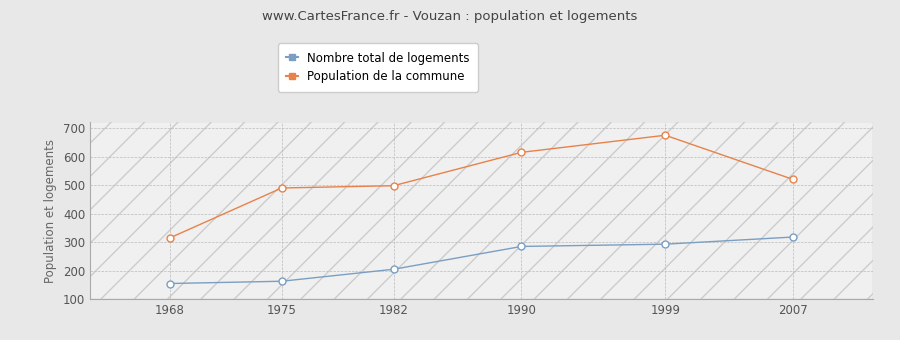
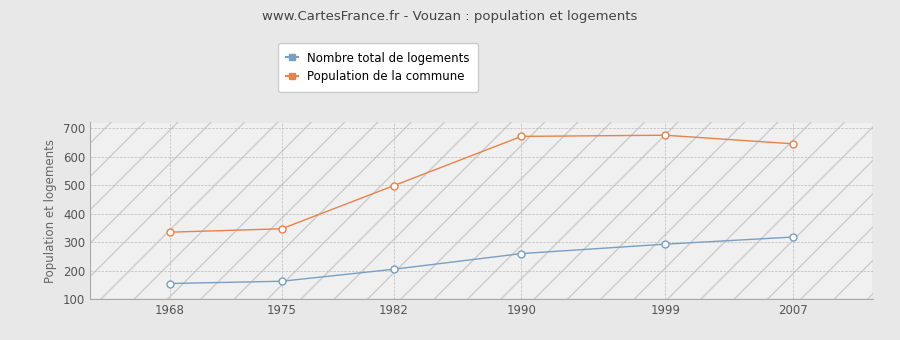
Population de la commune/1968: 315 -> 335
Population de la commune/1975: 490 -> 347
Nombre total de logements/1990: 285 -> 260
Population de la commune/1990: 615 -> 671
Population de la commune/2007: 520 -> 645
